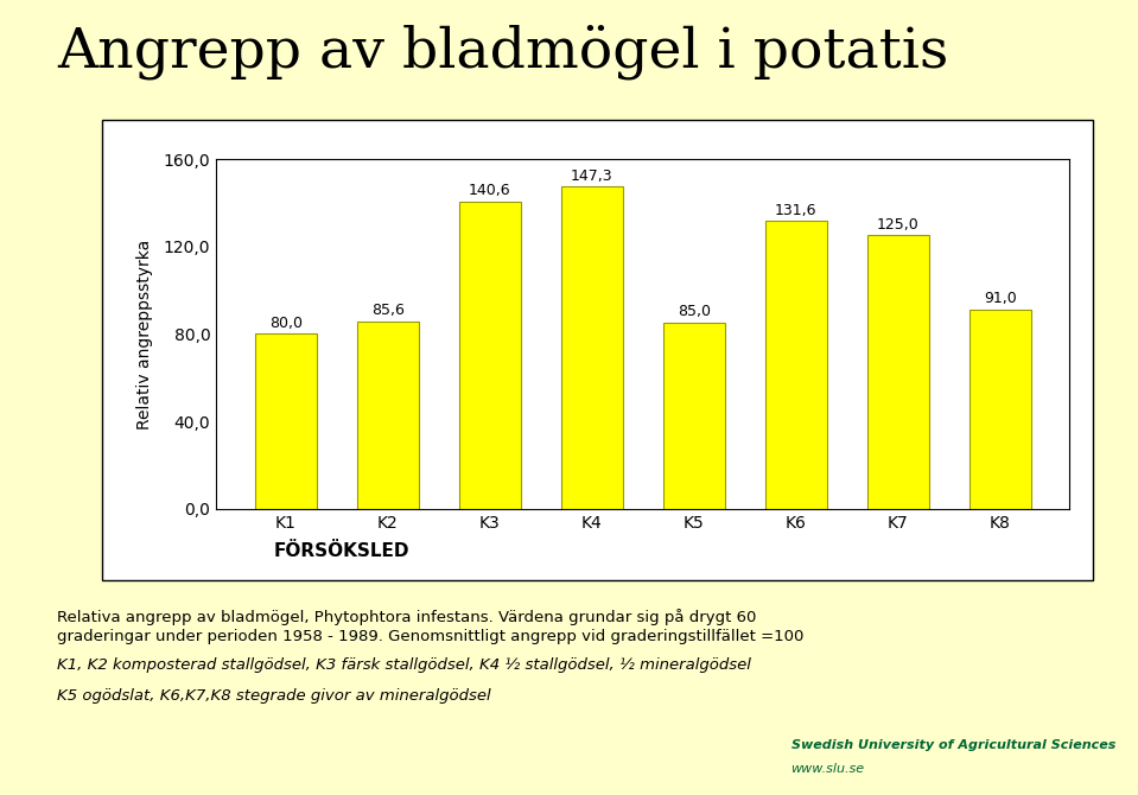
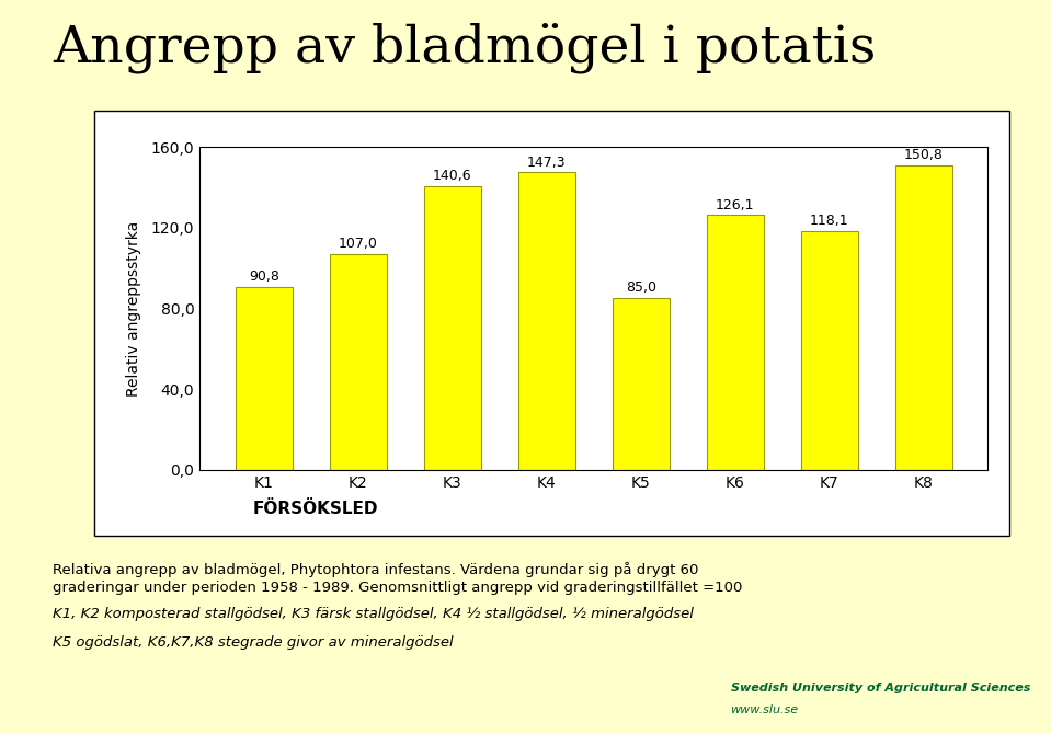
K1: 80,0 -> 90,8
K2: 85,6 -> 107,0
K6: 131,6 -> 126,1
K7: 125,0 -> 118,1
K8: 91,0 -> 150,8
